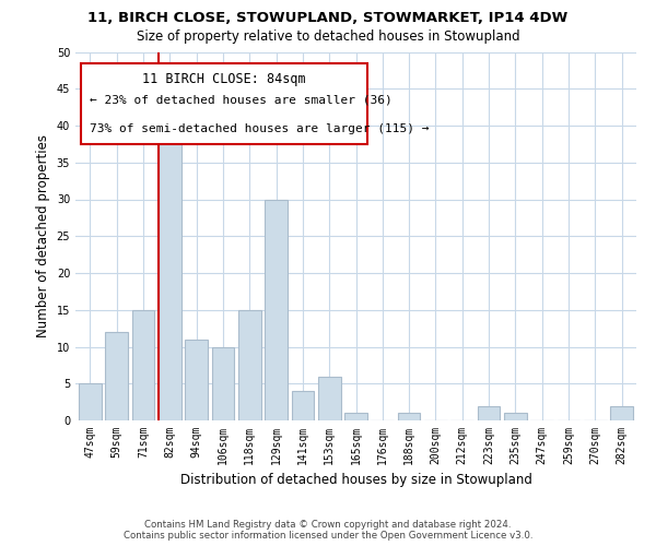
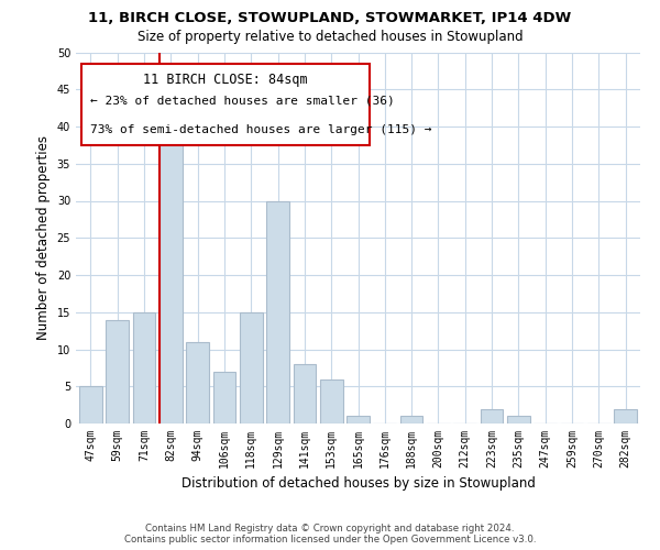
59sqm: 12 -> 14
106sqm: 10 -> 7
141sqm: 4 -> 8
